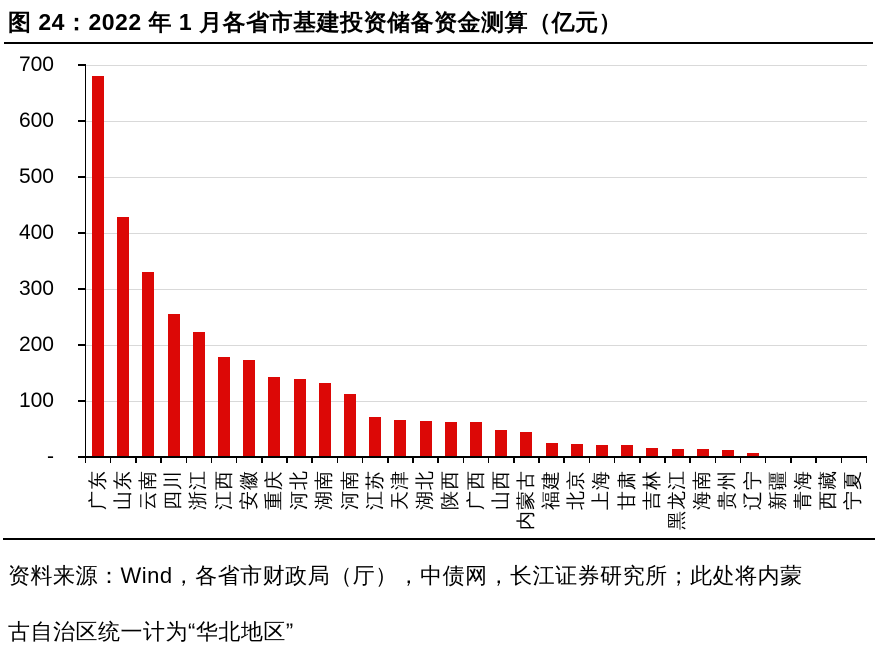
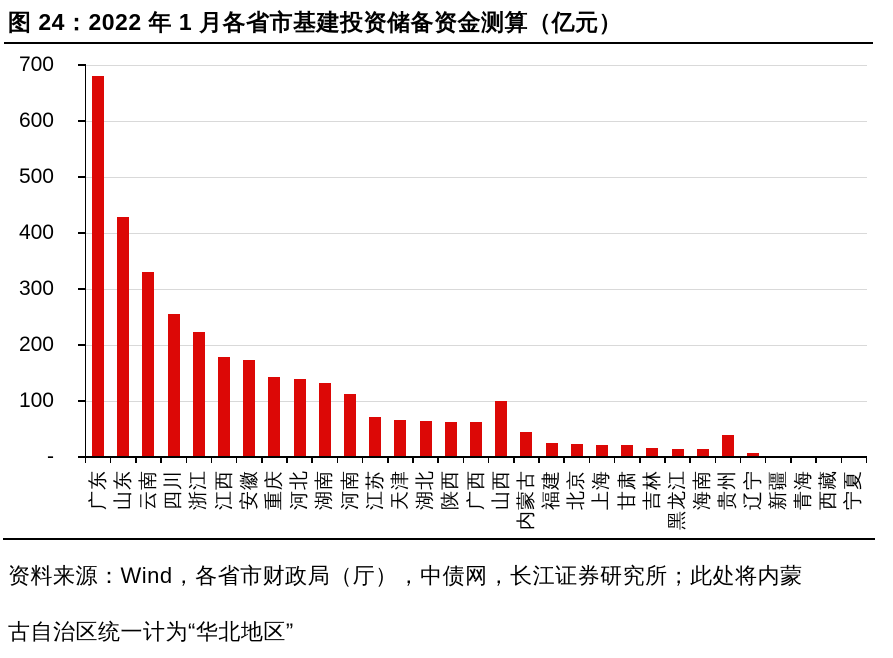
山西: 50 -> 100
贵州: 10 -> 40
